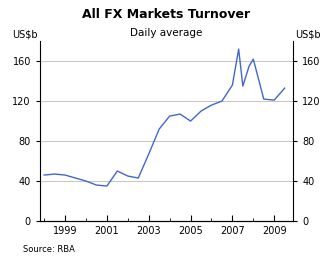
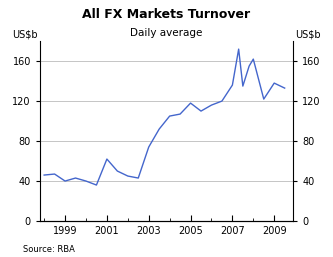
1999: 46 -> 40
2001: 35 -> 62
2003: 67 -> 74
2005: 100 -> 118
2009: 121 -> 138
